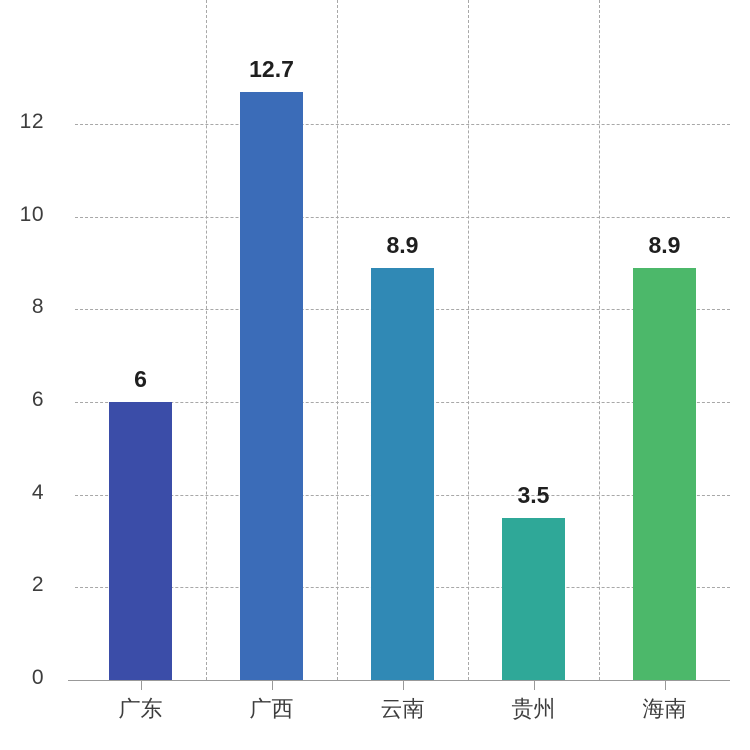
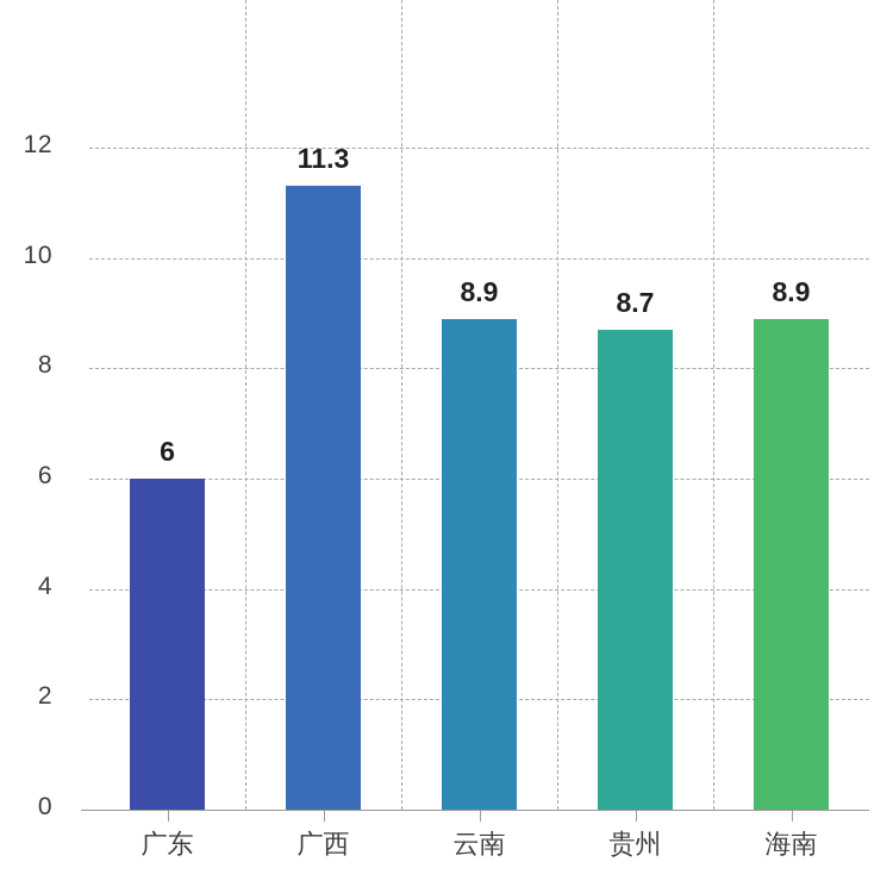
广西: 12.7 -> 11.3
贵州: 3.5 -> 8.7
